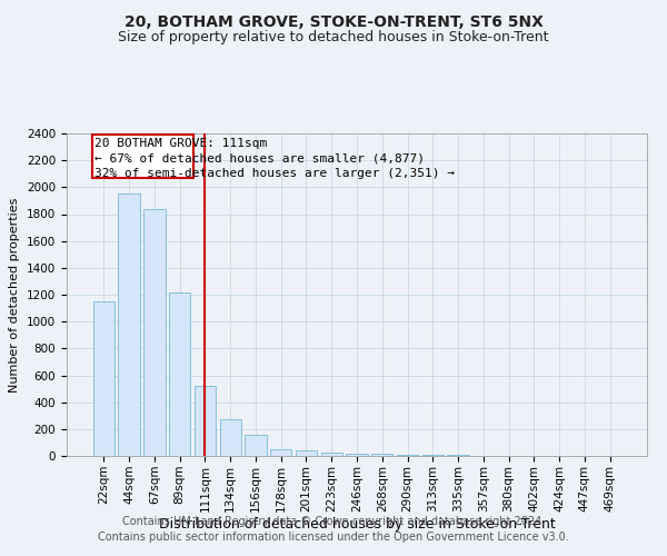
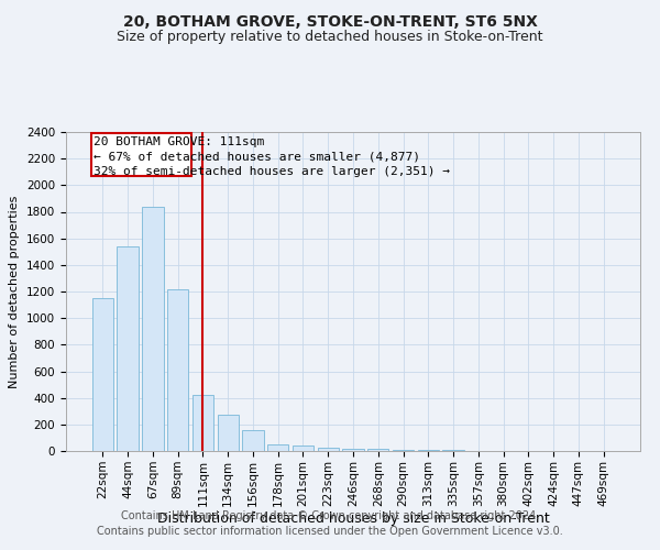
44sqm: 1950 -> 1540
111sqm: 520 -> 420
